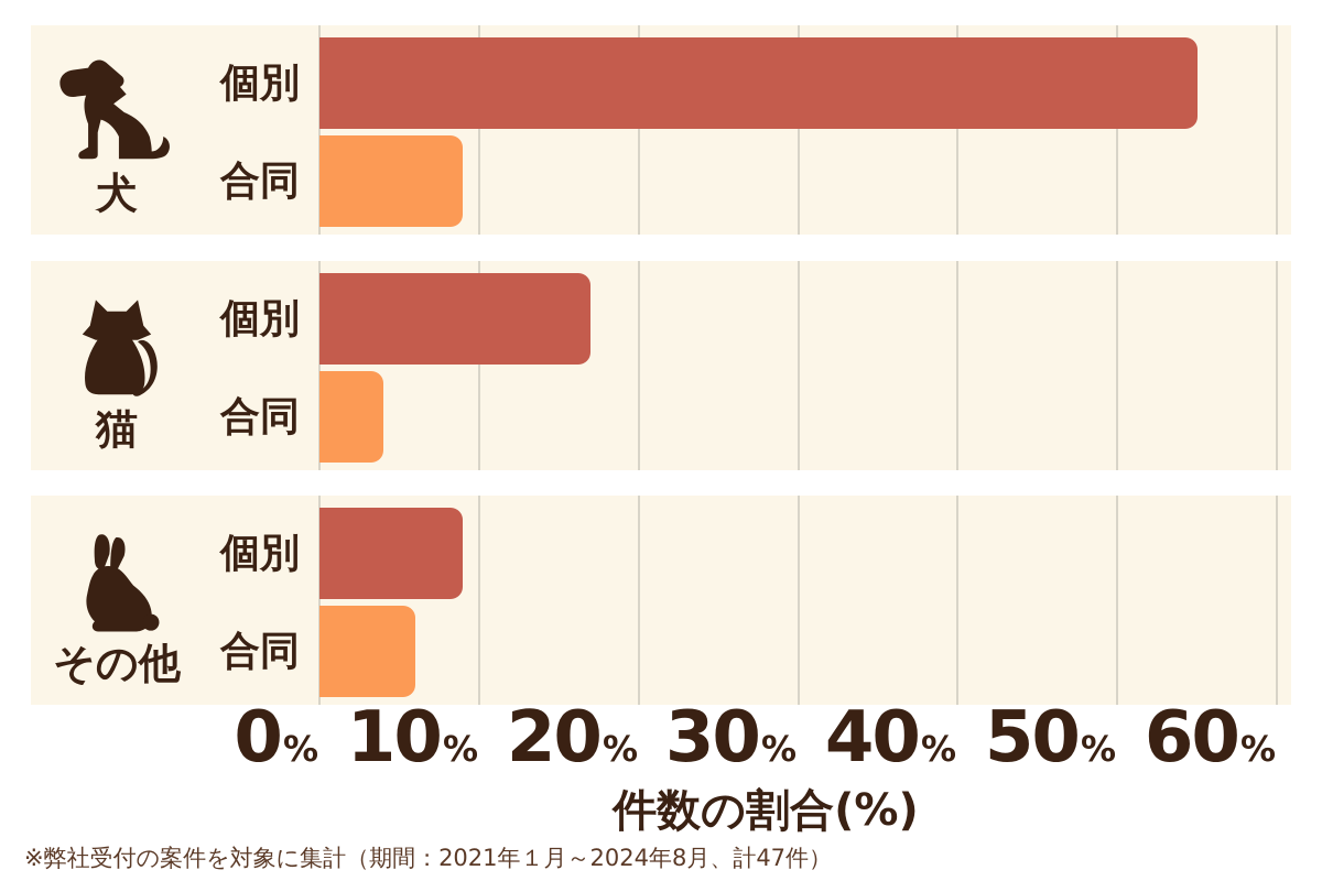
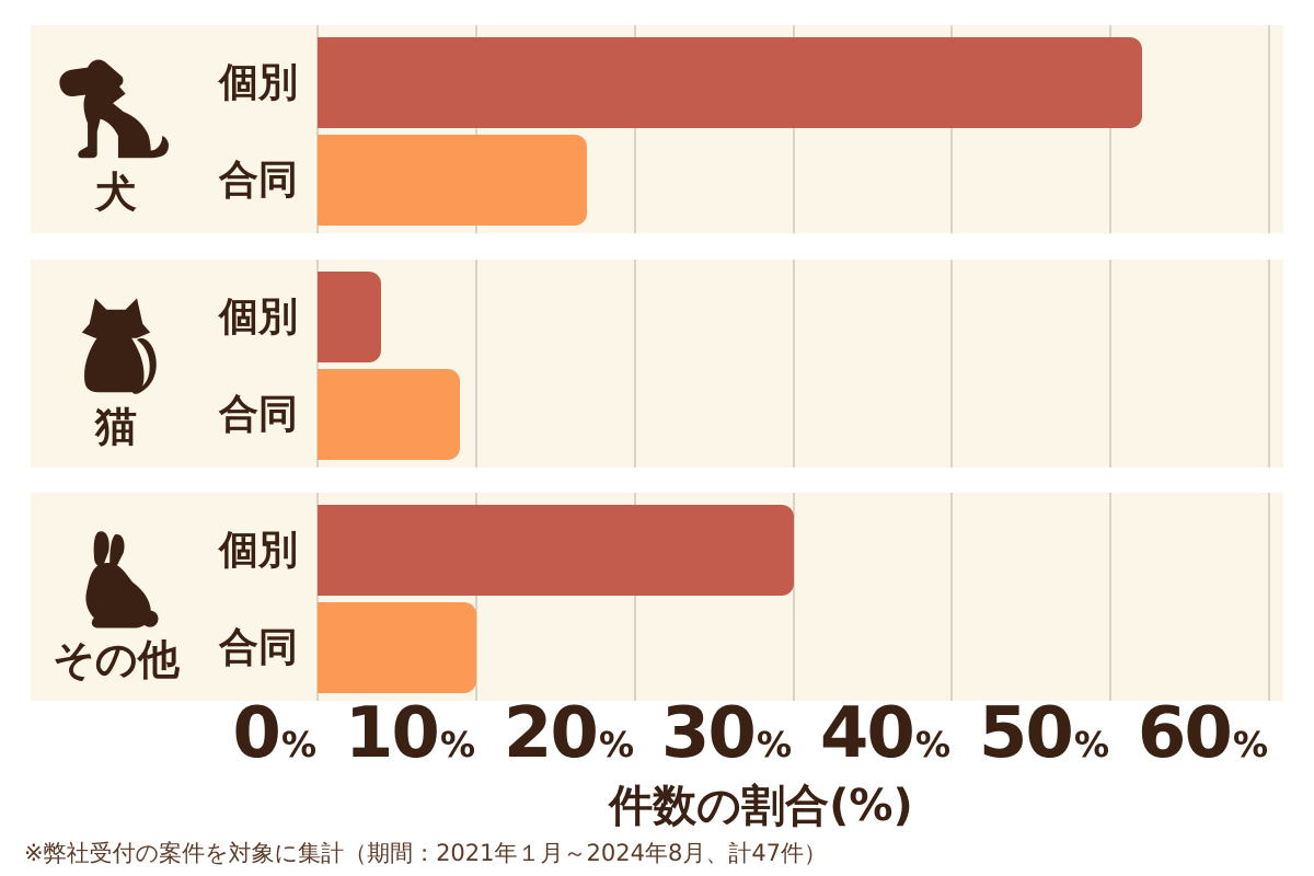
個別/犬: 55 -> 52
合同/犬: 9 -> 17
個別/猫: 17 -> 4
合同/猫: 4 -> 9
個別/その他: 9 -> 30
合同/その他: 6 -> 10
